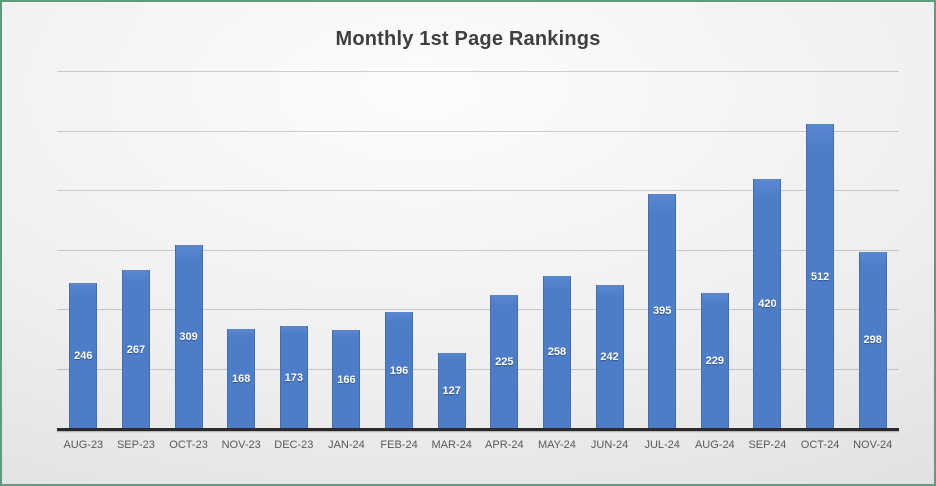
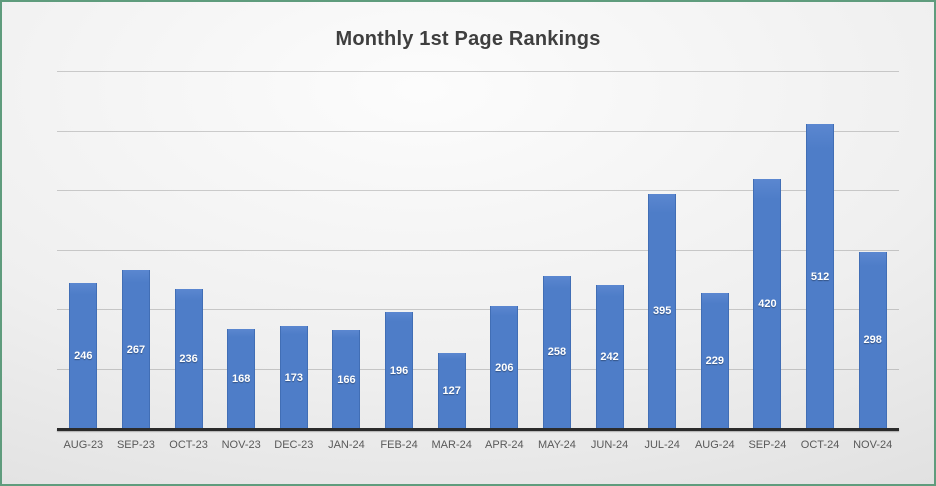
OCT-23: 309 -> 236
APR-24: 225 -> 206
